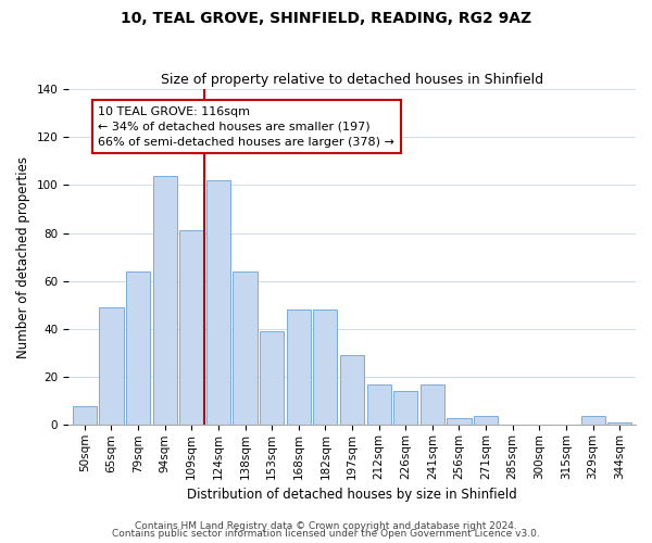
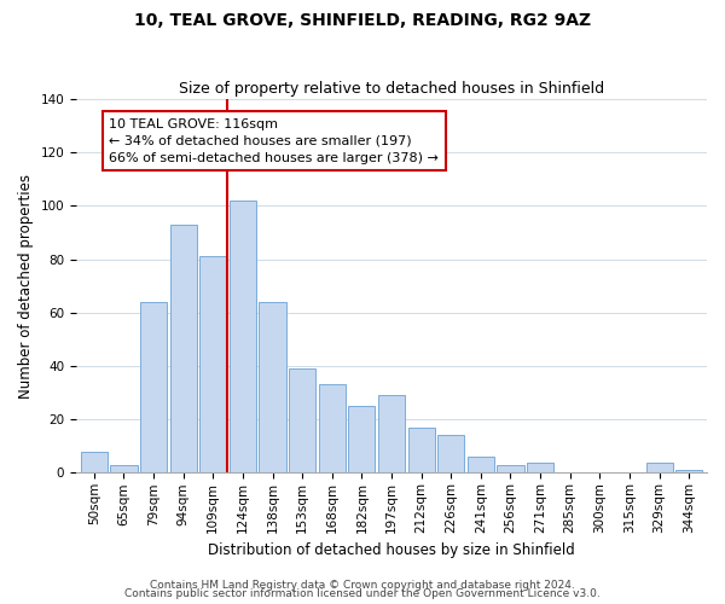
65sqm: 49 -> 3
94sqm: 104 -> 93
168sqm: 48 -> 33
182sqm: 48 -> 25
241sqm: 17 -> 6
